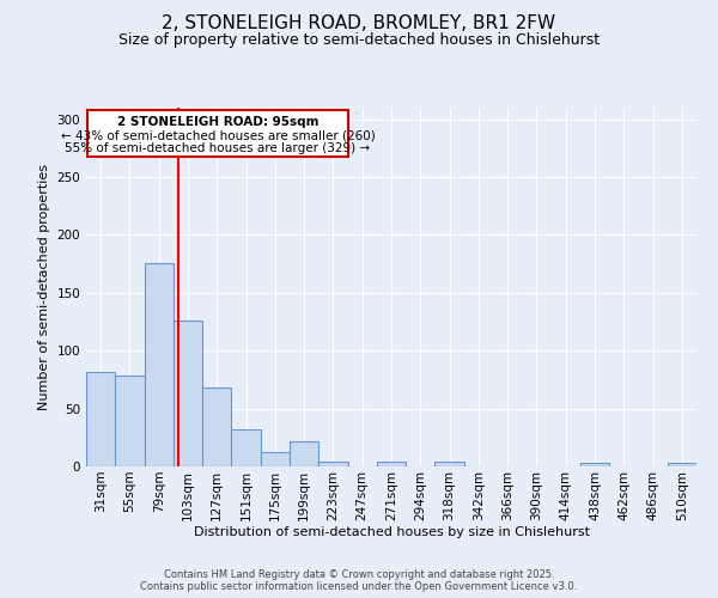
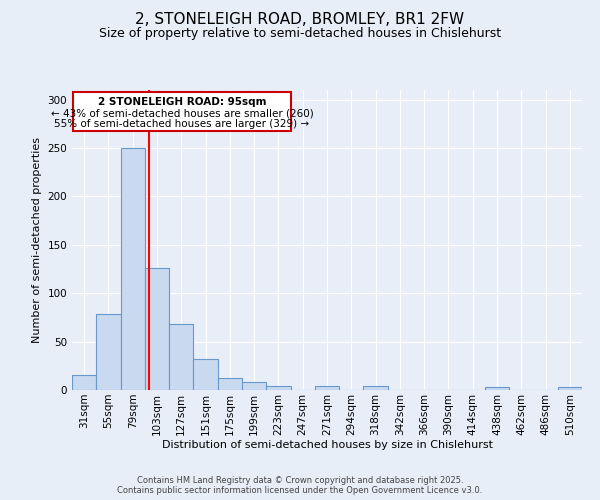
31sqm: 82 -> 15
79sqm: 176 -> 250
199sqm: 22 -> 8
